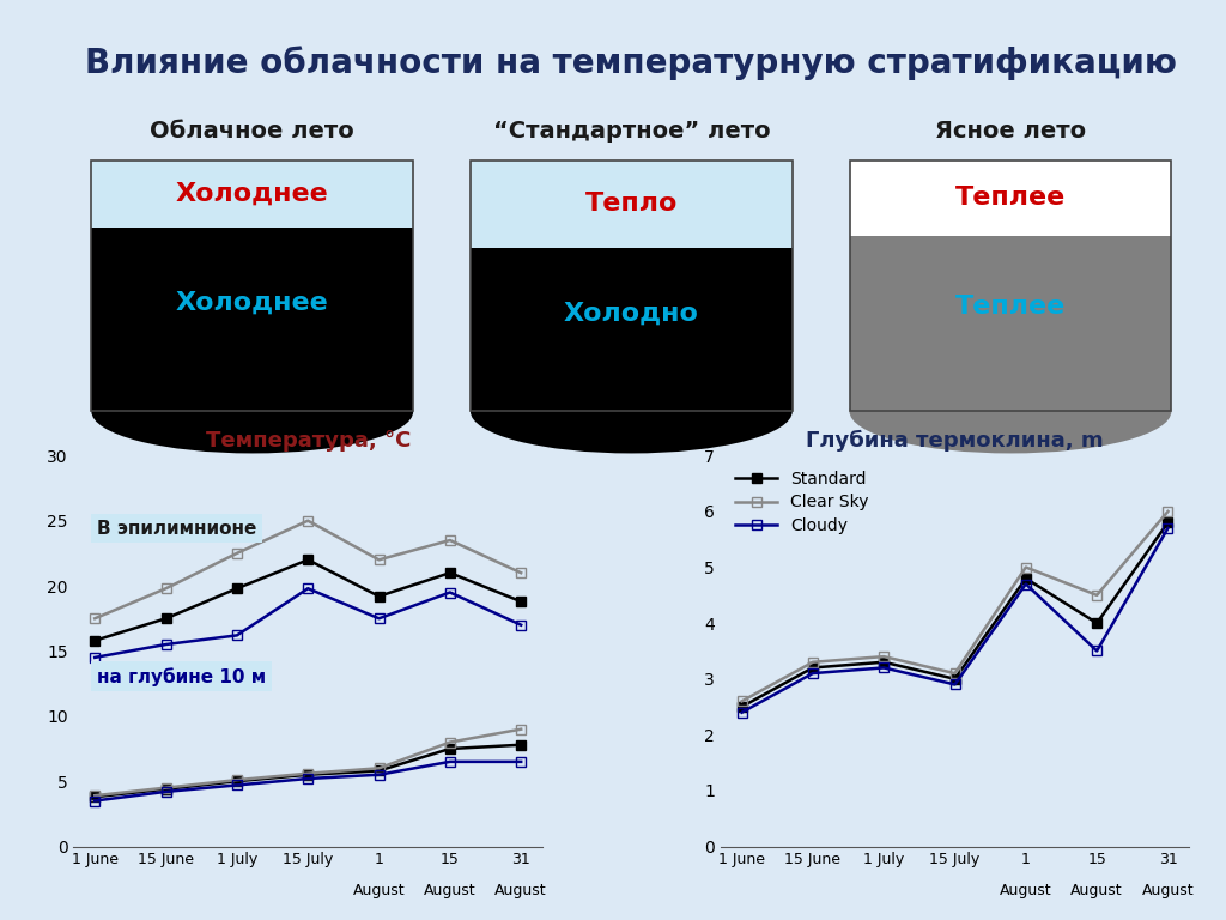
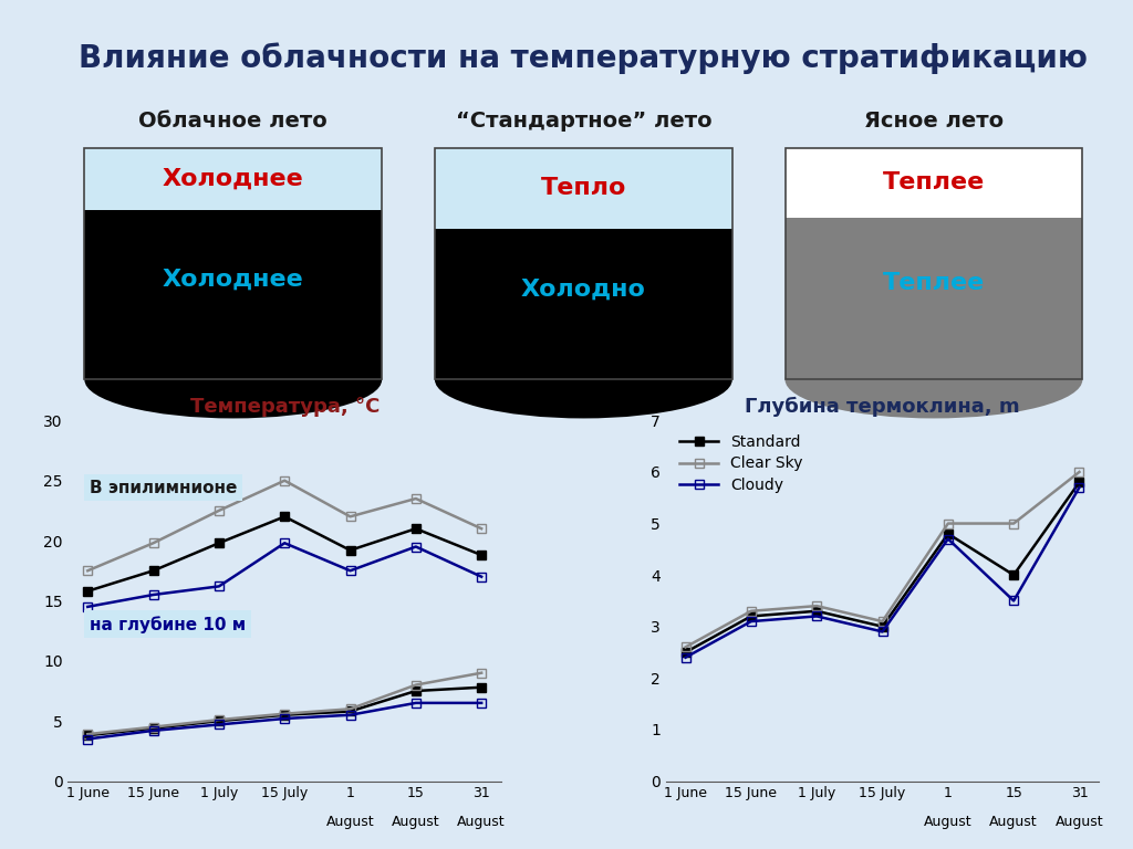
Глубина термоклина, m/Clear Sky/15: 4.5 -> 5.0
